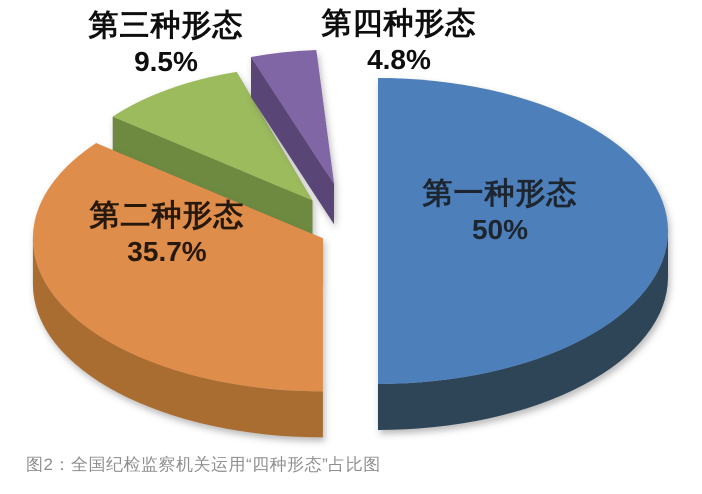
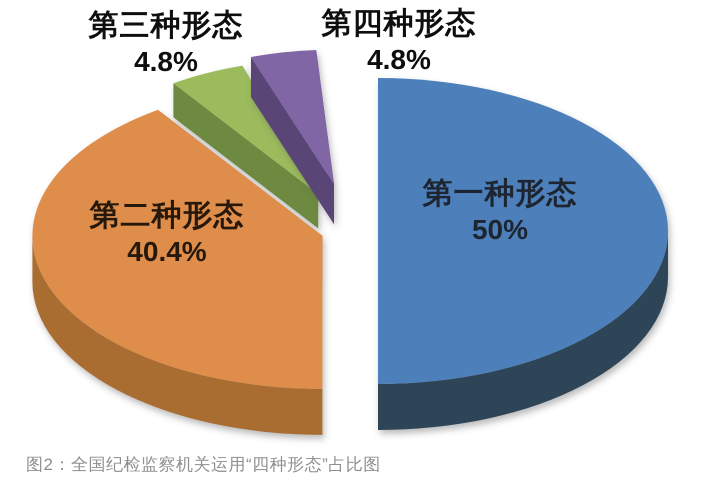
第二种形态: 35.7% -> 40.4%
第三种形态: 9.5% -> 4.8%
